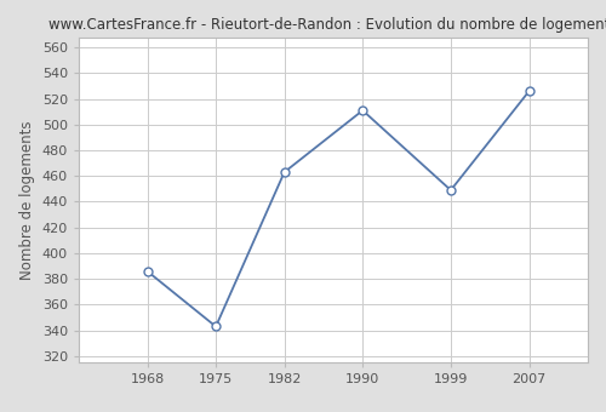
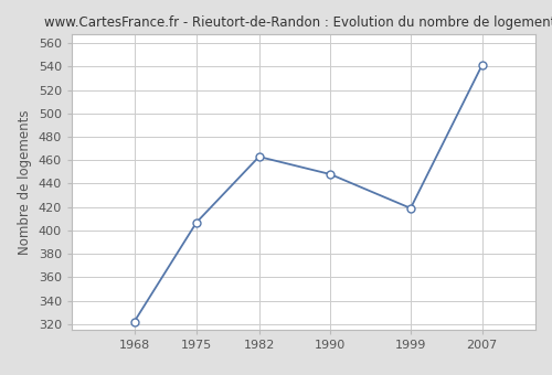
1968: 386 -> 322
1975: 343 -> 407
1990: 511 -> 448
1999: 449 -> 419
2007: 526 -> 541
